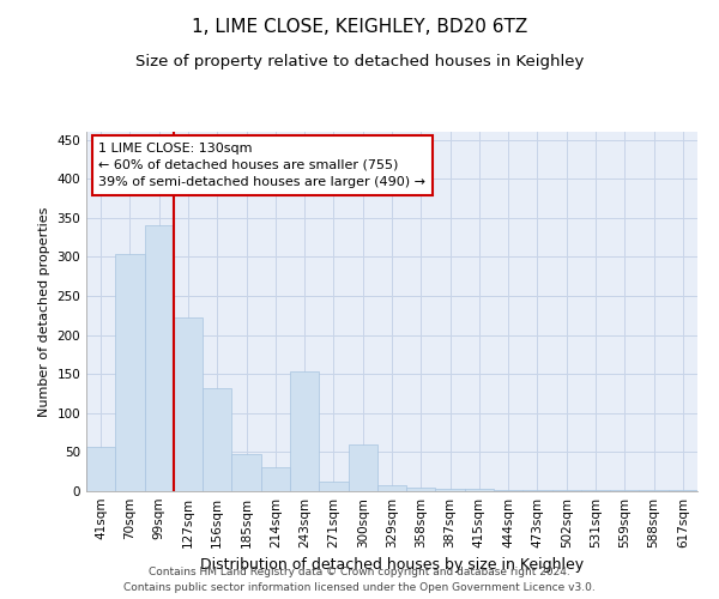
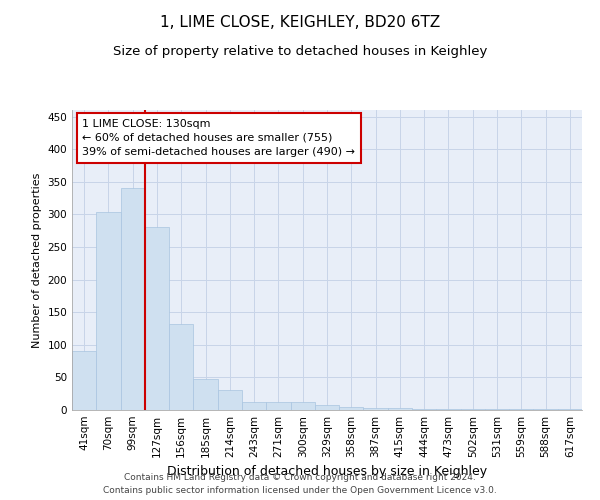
41sqm: 56 -> 90
127sqm: 222 -> 280
243sqm: 154 -> 13
300sqm: 60 -> 13
